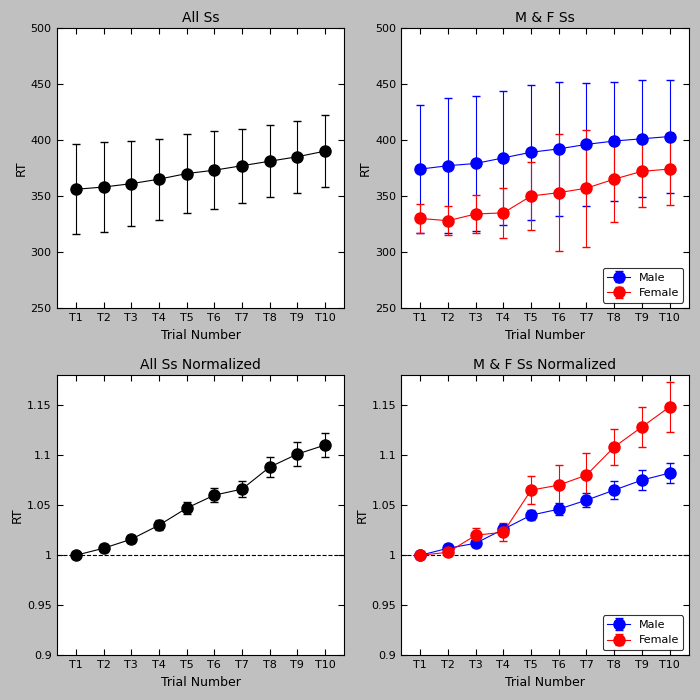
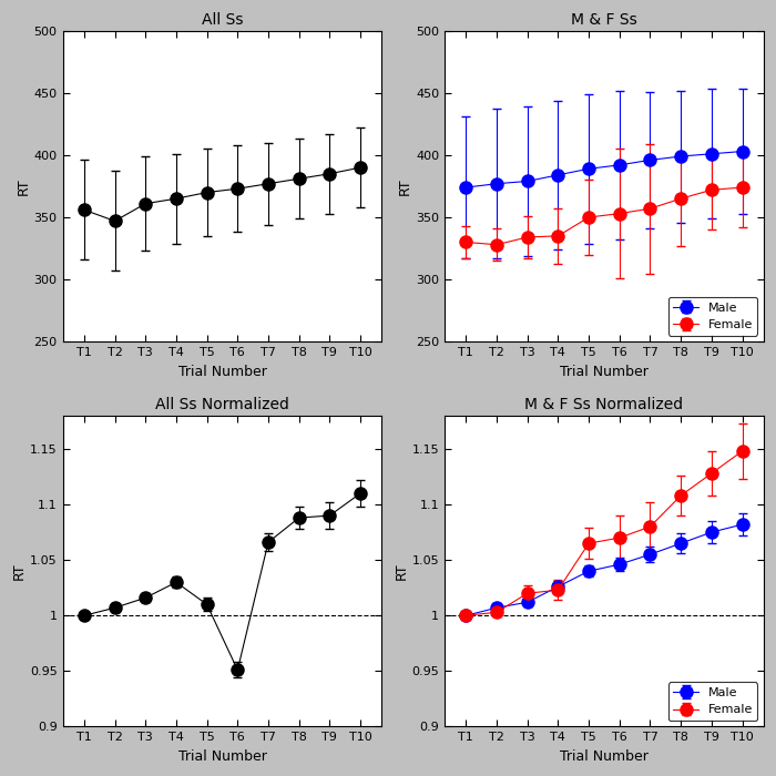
All Ss/T2: 358 -> 347
All Ss Normalized/T5: 1.047 -> 1.010
All Ss Normalized/T6: 1.060 -> 0.951
All Ss Normalized/T9: 1.101 -> 1.090
